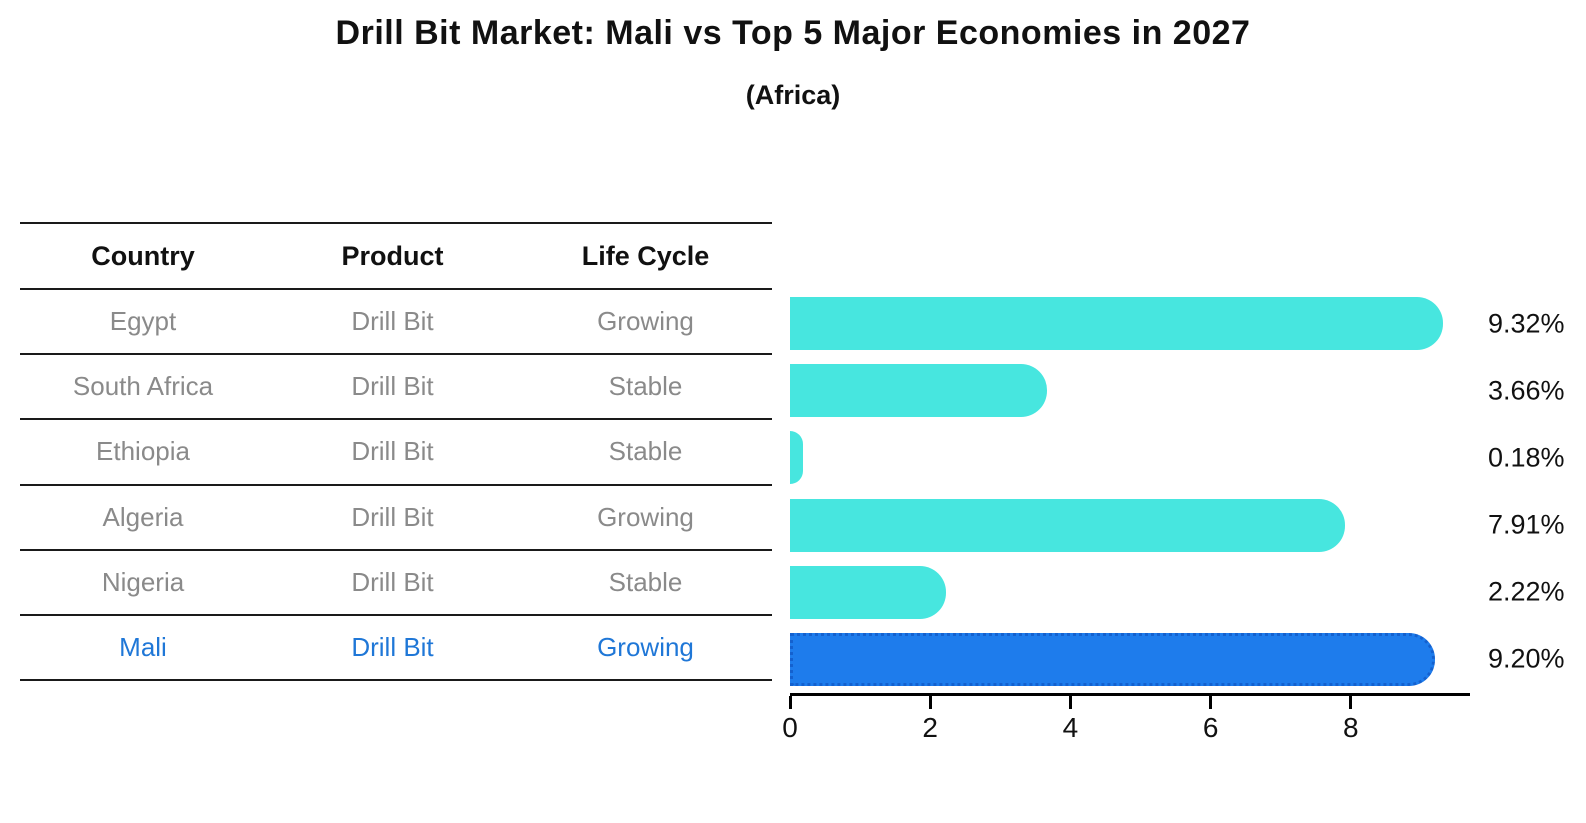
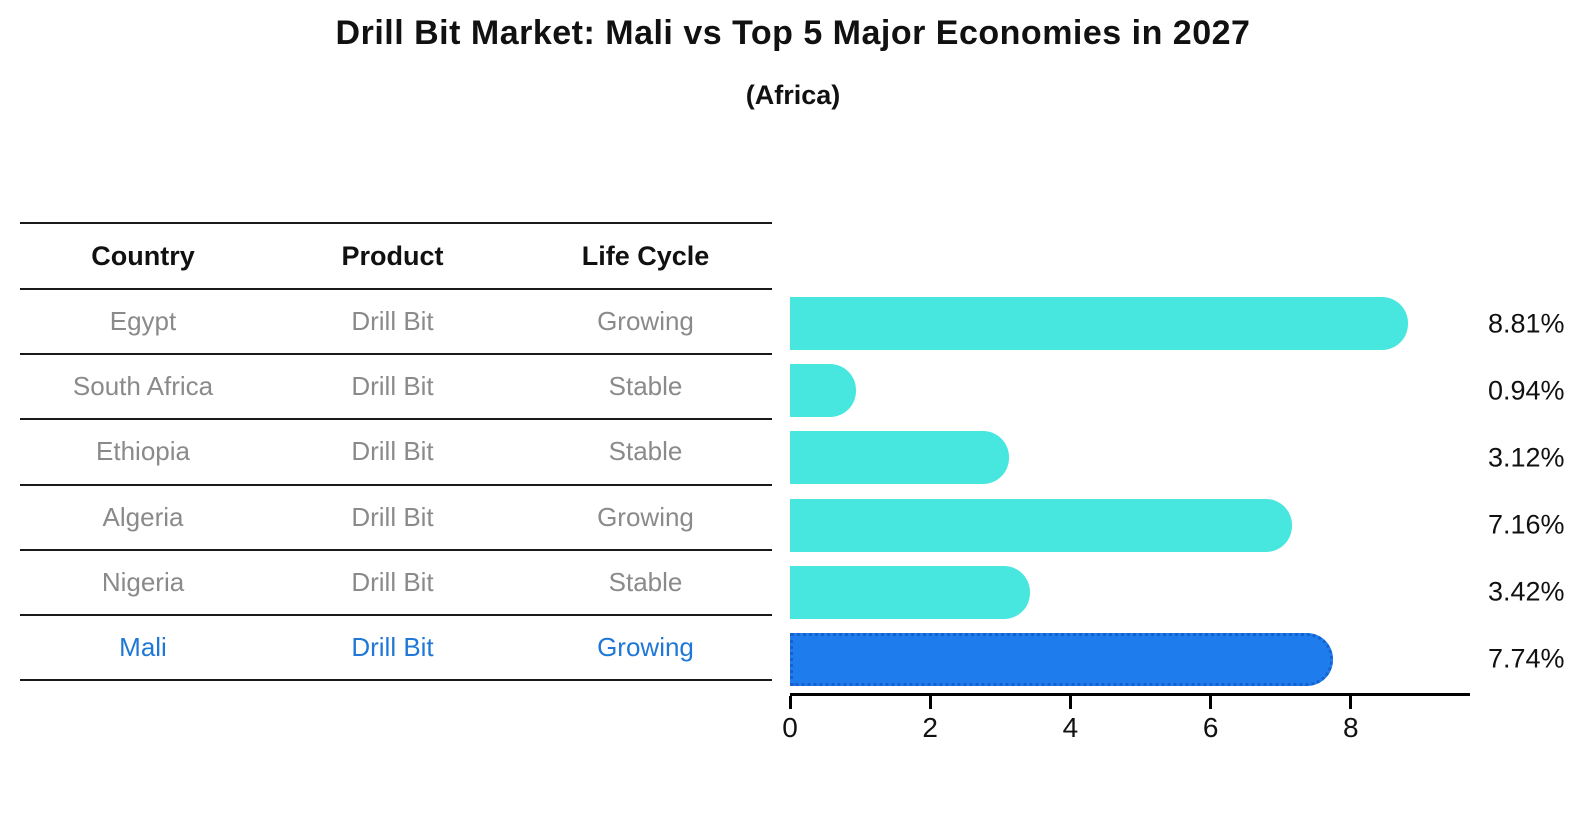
Egypt: 9.32% -> 8.81%
South Africa: 3.66% -> 0.94%
Ethiopia: 0.18% -> 3.12%
Algeria: 7.91% -> 7.16%
Nigeria: 2.22% -> 3.42%
Mali: 9.20% -> 7.74%
